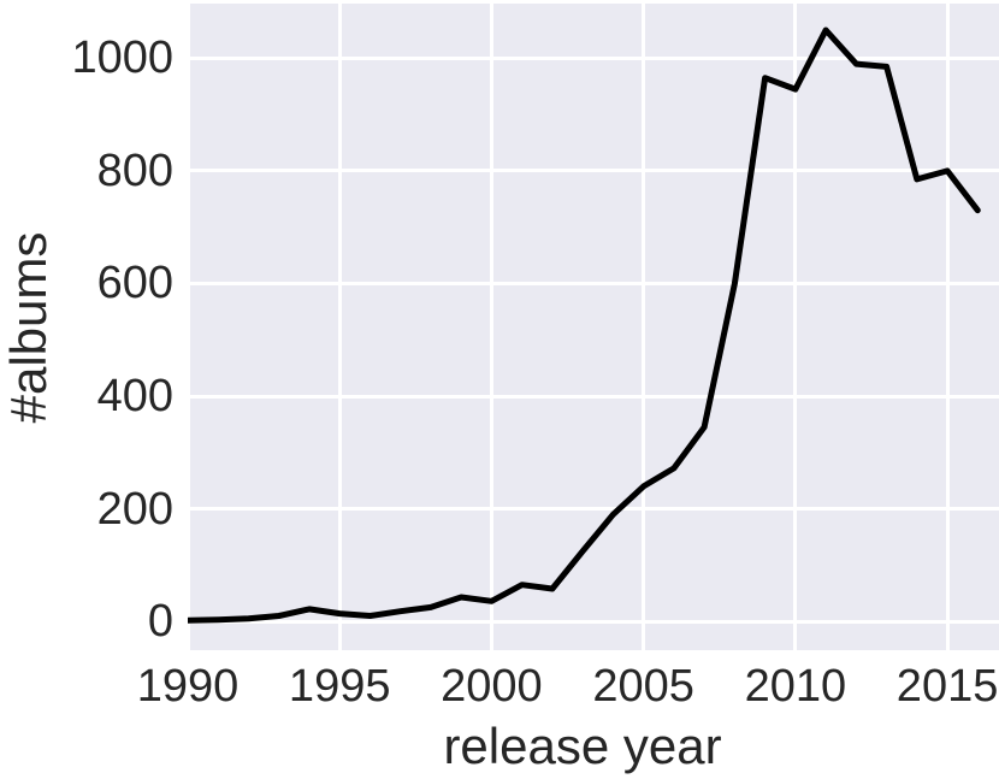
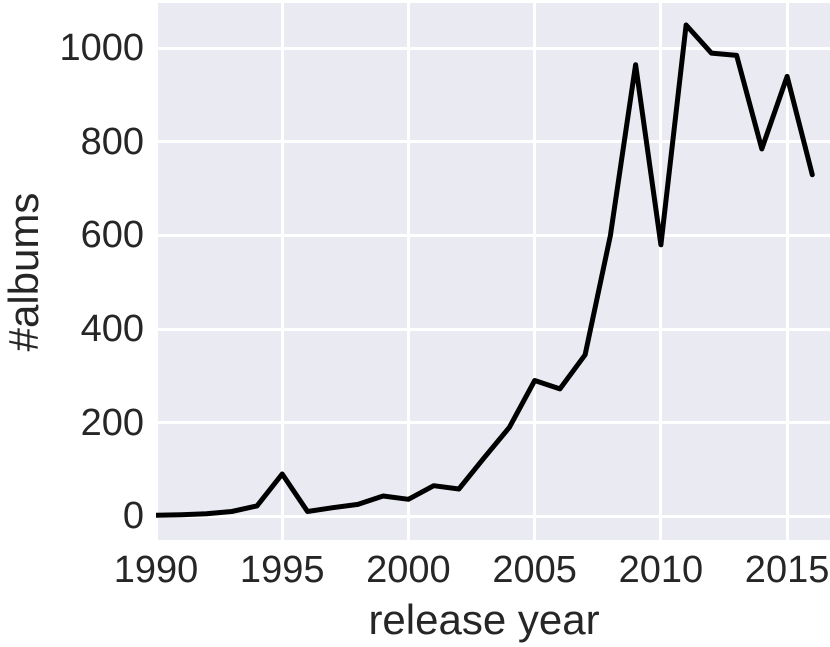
1995: 10 -> 90
2005: 240 -> 290
2010: 940 -> 580
2015: 800 -> 940
